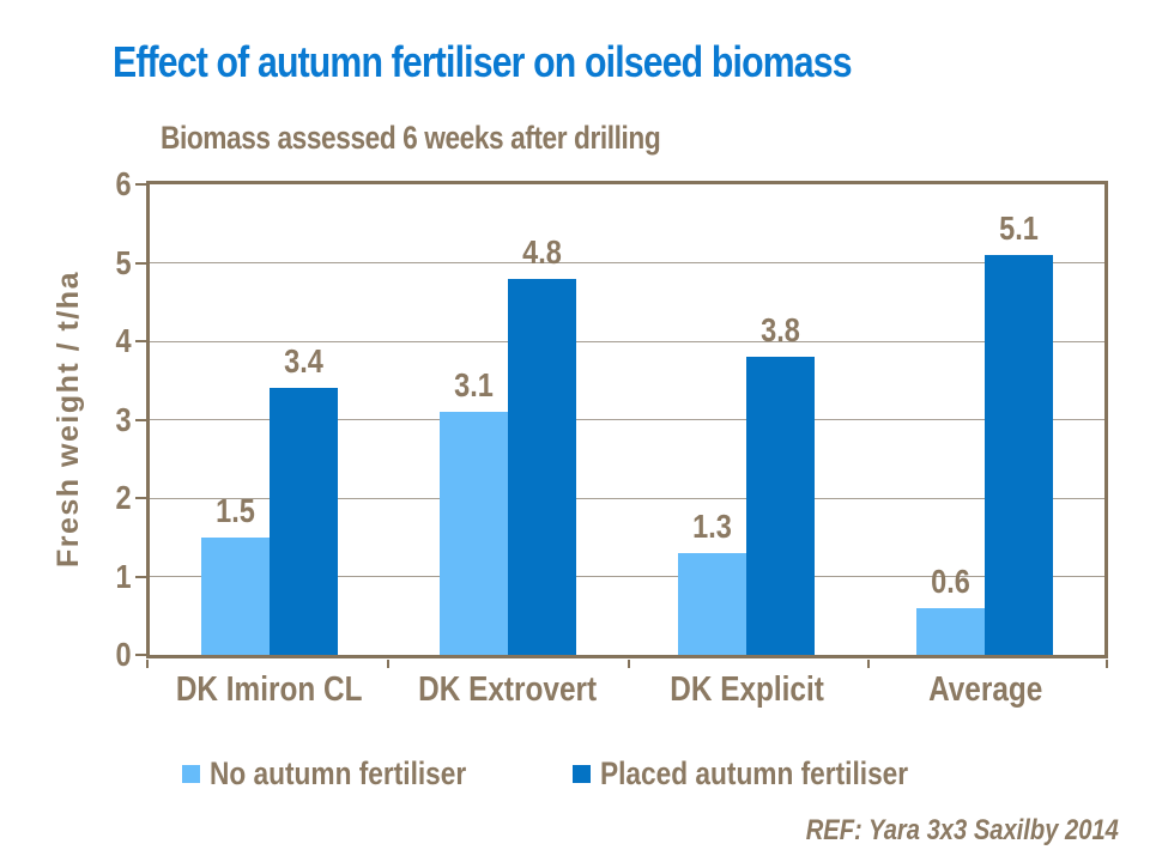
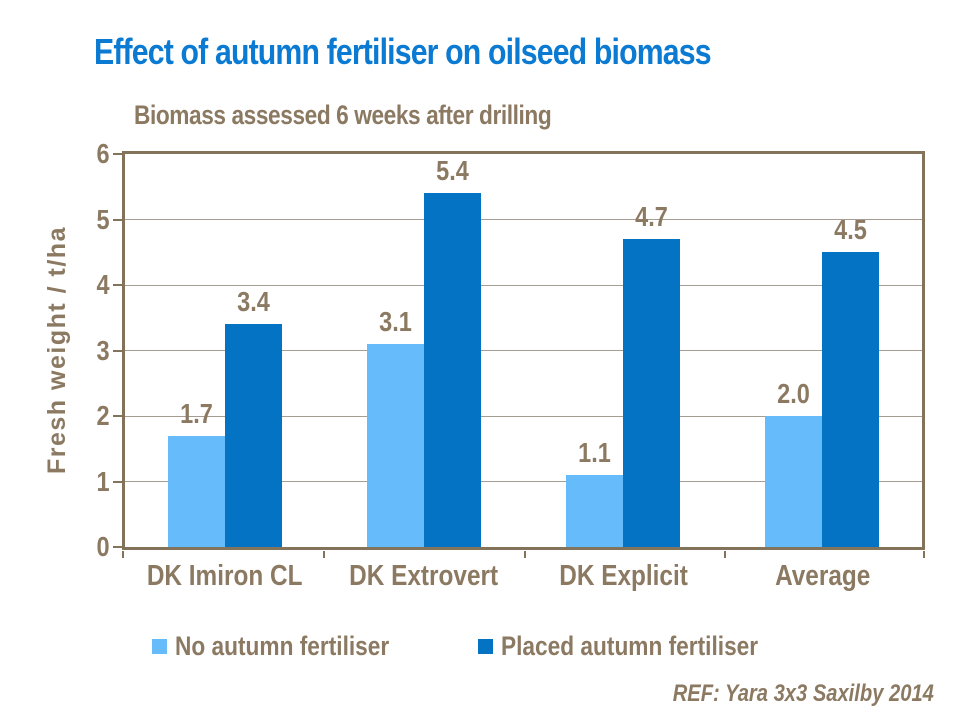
No autumn fertiliser/DK Imiron CL: 1.5 -> 1.7
Placed autumn fertiliser/DK Extrovert: 4.8 -> 5.4
No autumn fertiliser/DK Explicit: 1.3 -> 1.1
Placed autumn fertiliser/DK Explicit: 3.8 -> 4.7
No autumn fertiliser/Average: 0.6 -> 2.0
Placed autumn fertiliser/Average: 5.1 -> 4.5
